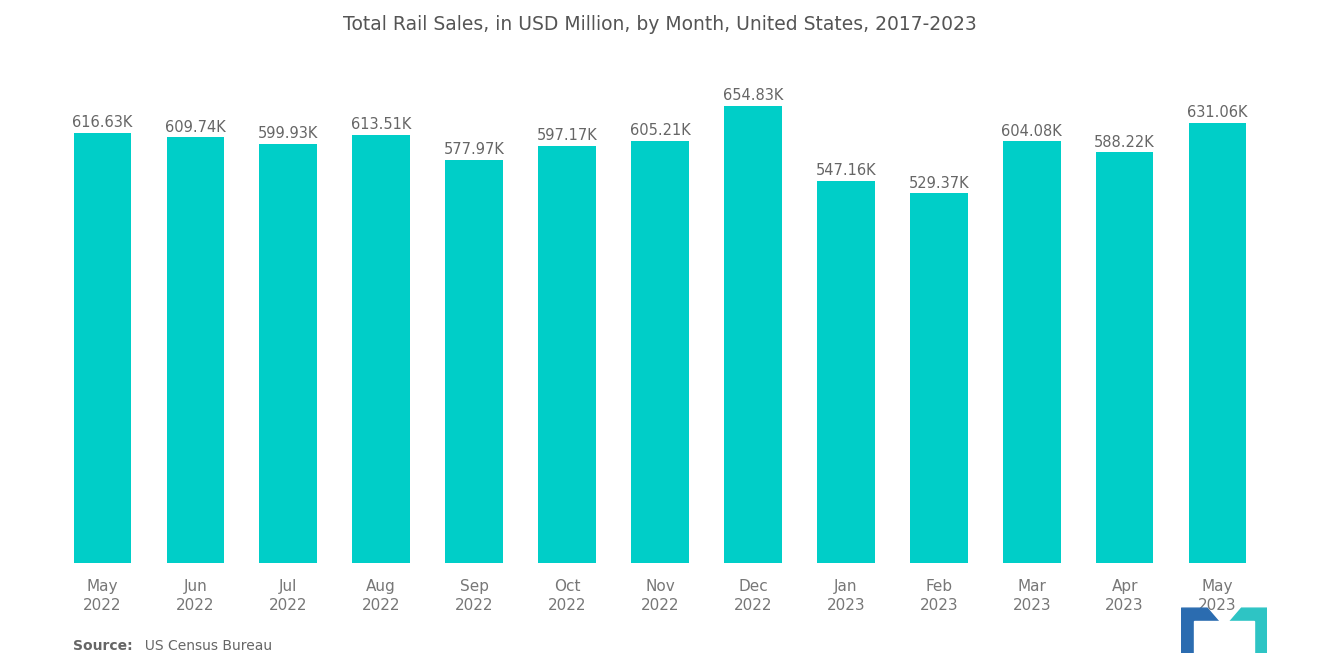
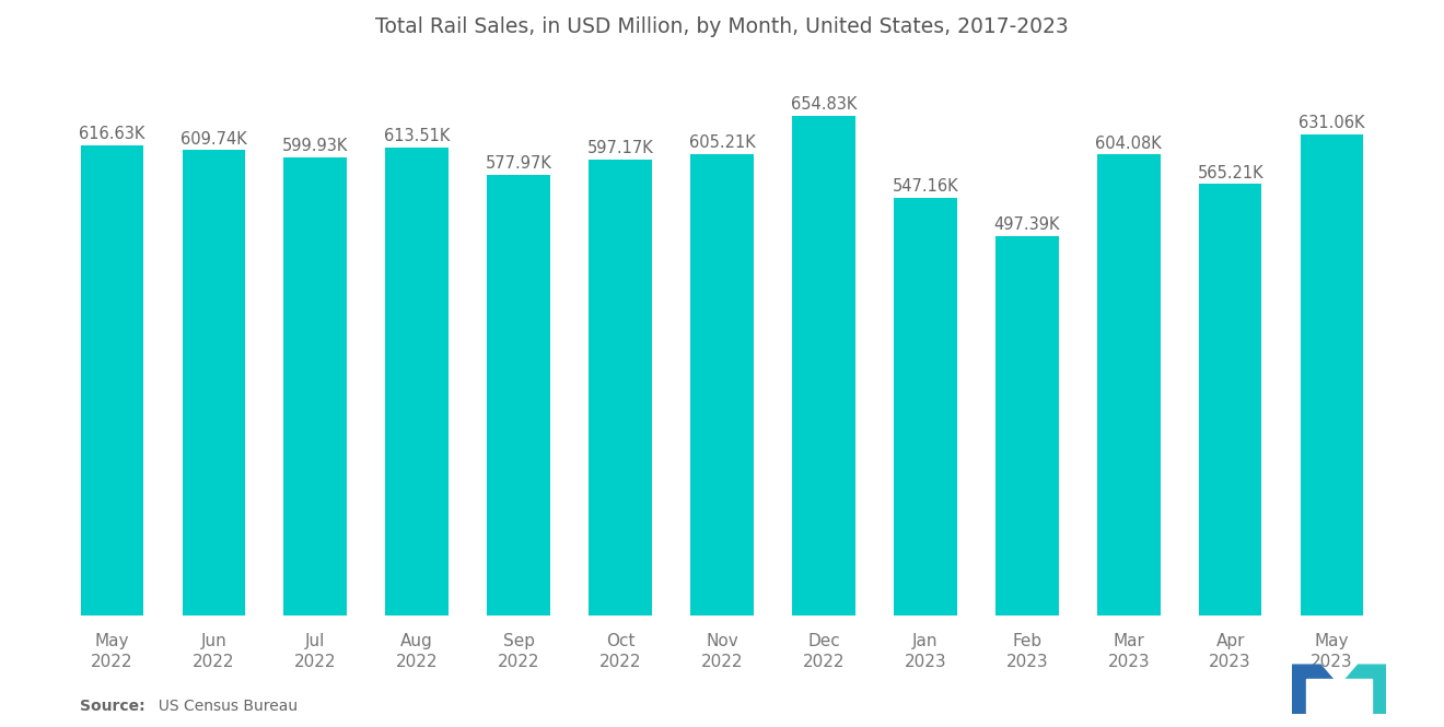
Feb 2023: 529.37K -> 497.39K
Apr 2023: 588.22K -> 565.21K
